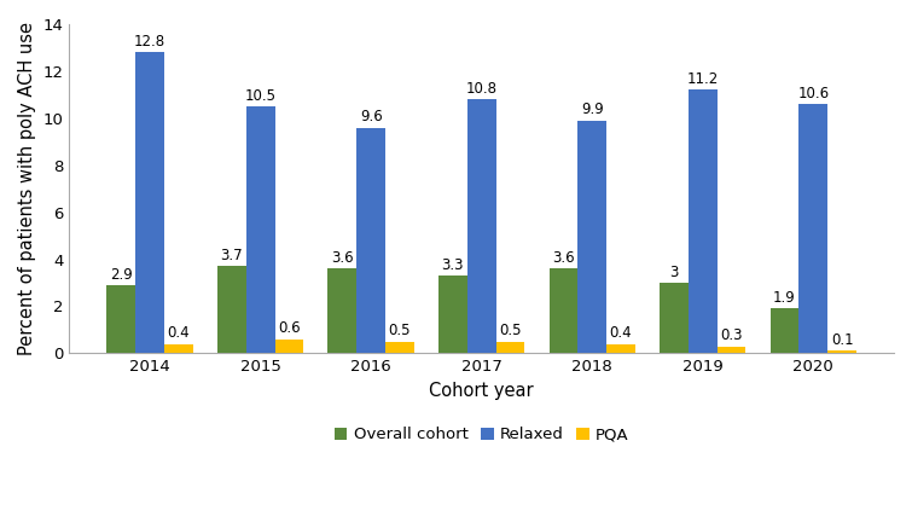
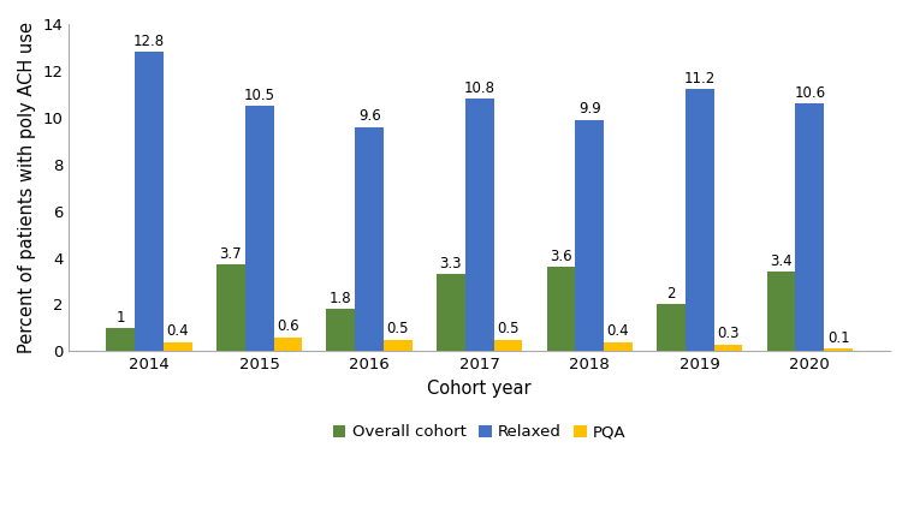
Overall cohort/2014: 2.9 -> 1
Overall cohort/2016: 3.6 -> 1.8
Overall cohort/2019: 3 -> 2
Overall cohort/2020: 1.9 -> 3.4
